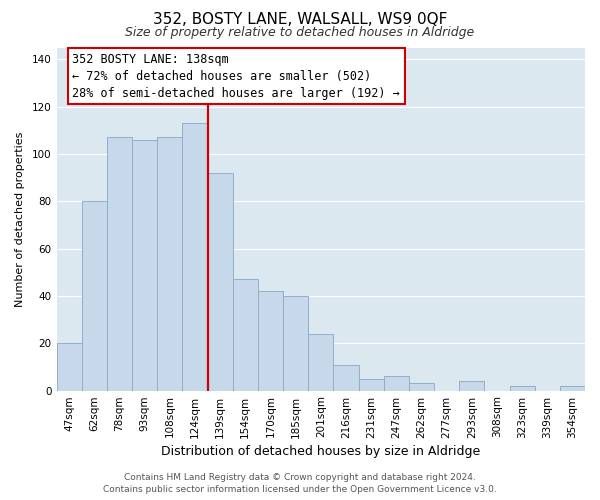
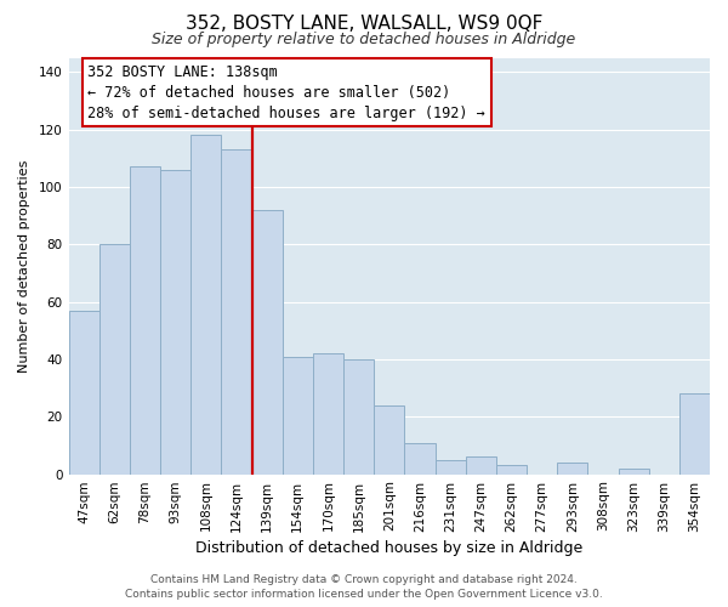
47sqm: 20 -> 57
108sqm: 107 -> 118
154sqm: 47 -> 41
354sqm: 2 -> 28
